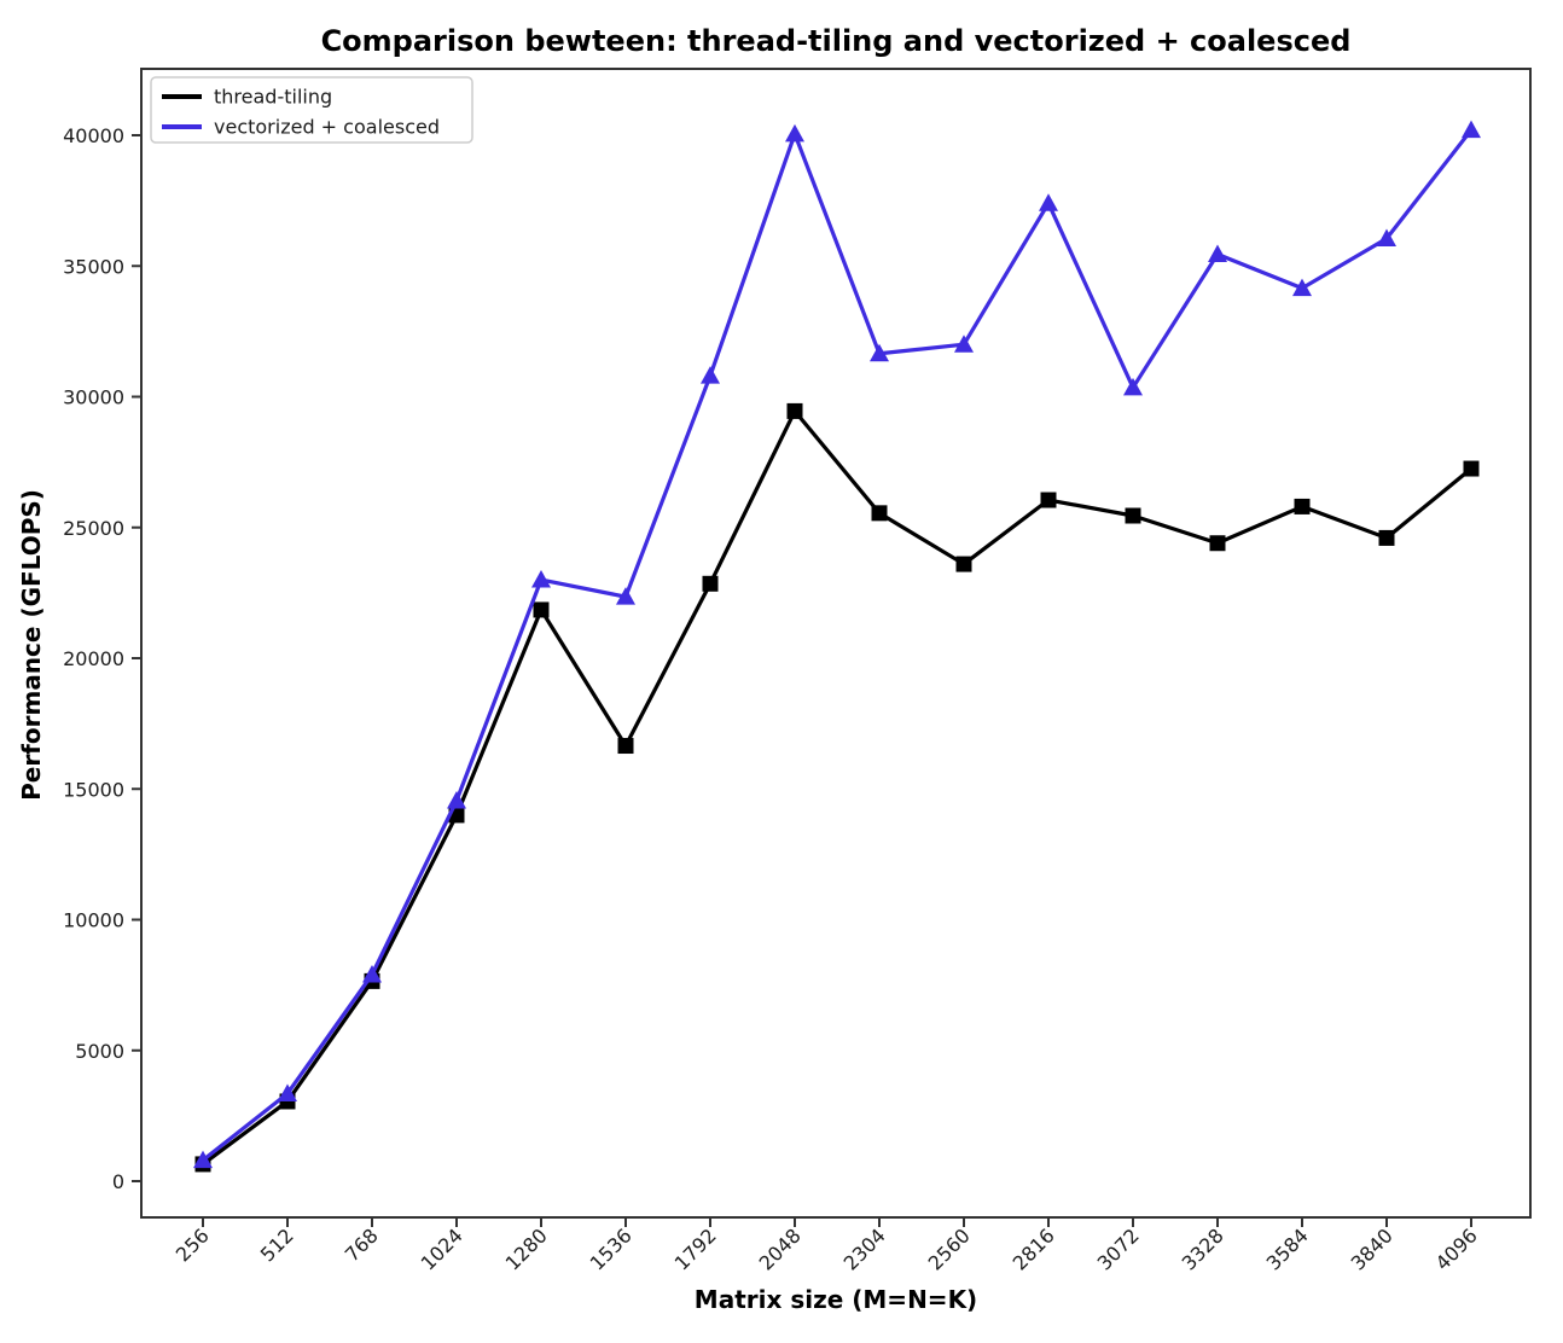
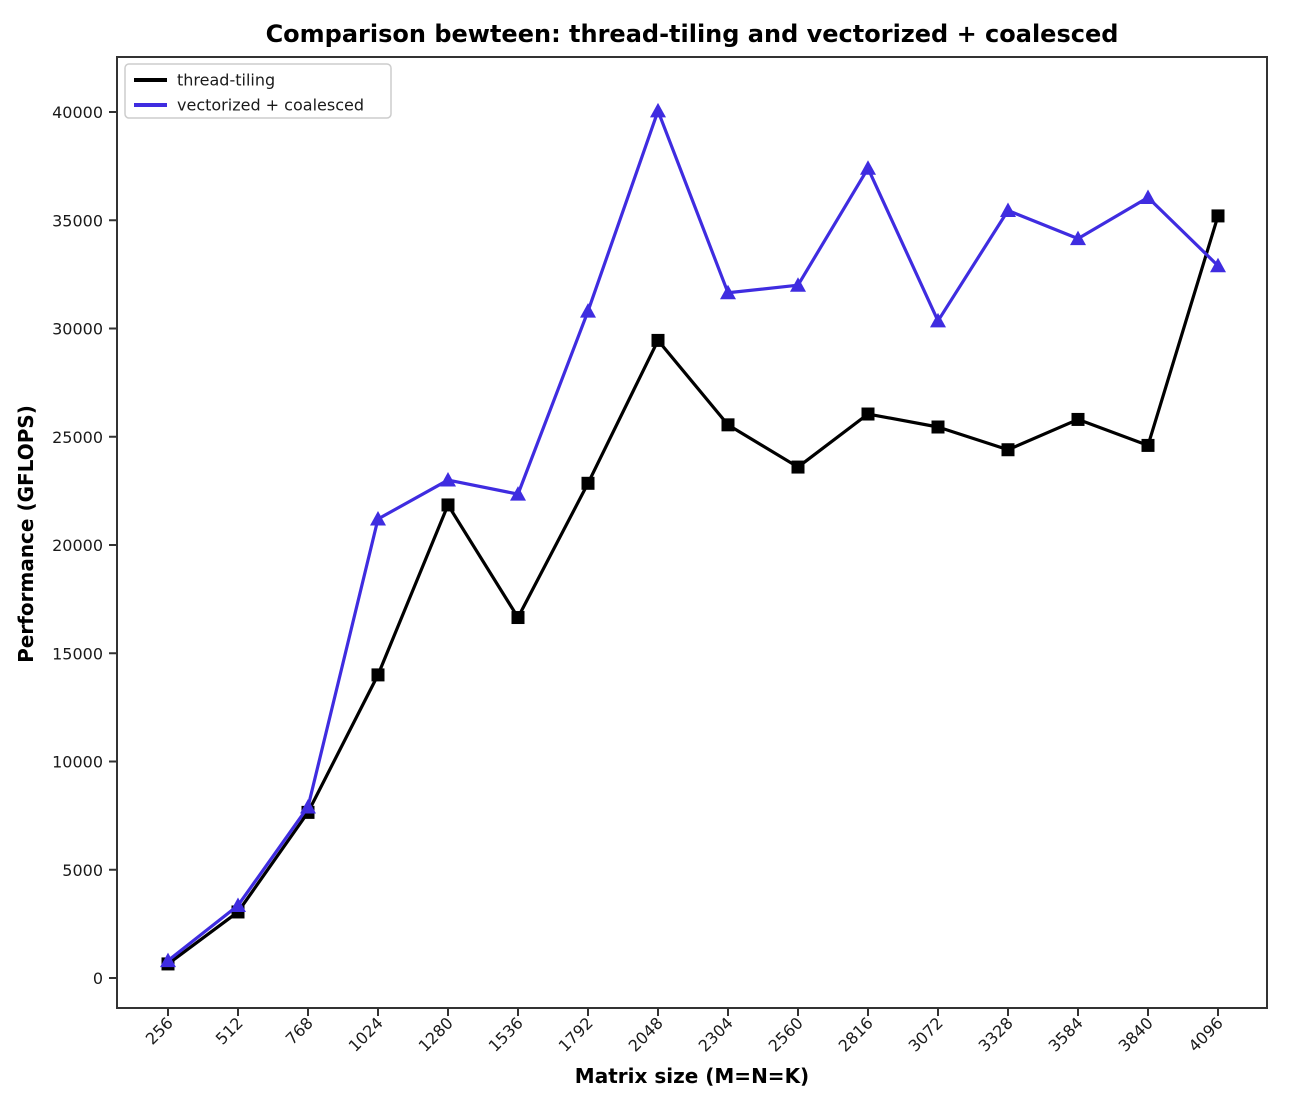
vectorized + coalesced/1024: 14600 -> 21200
thread-tiling/4096: 27200 -> 35200
vectorized + coalesced/4096: 40200 -> 32900
